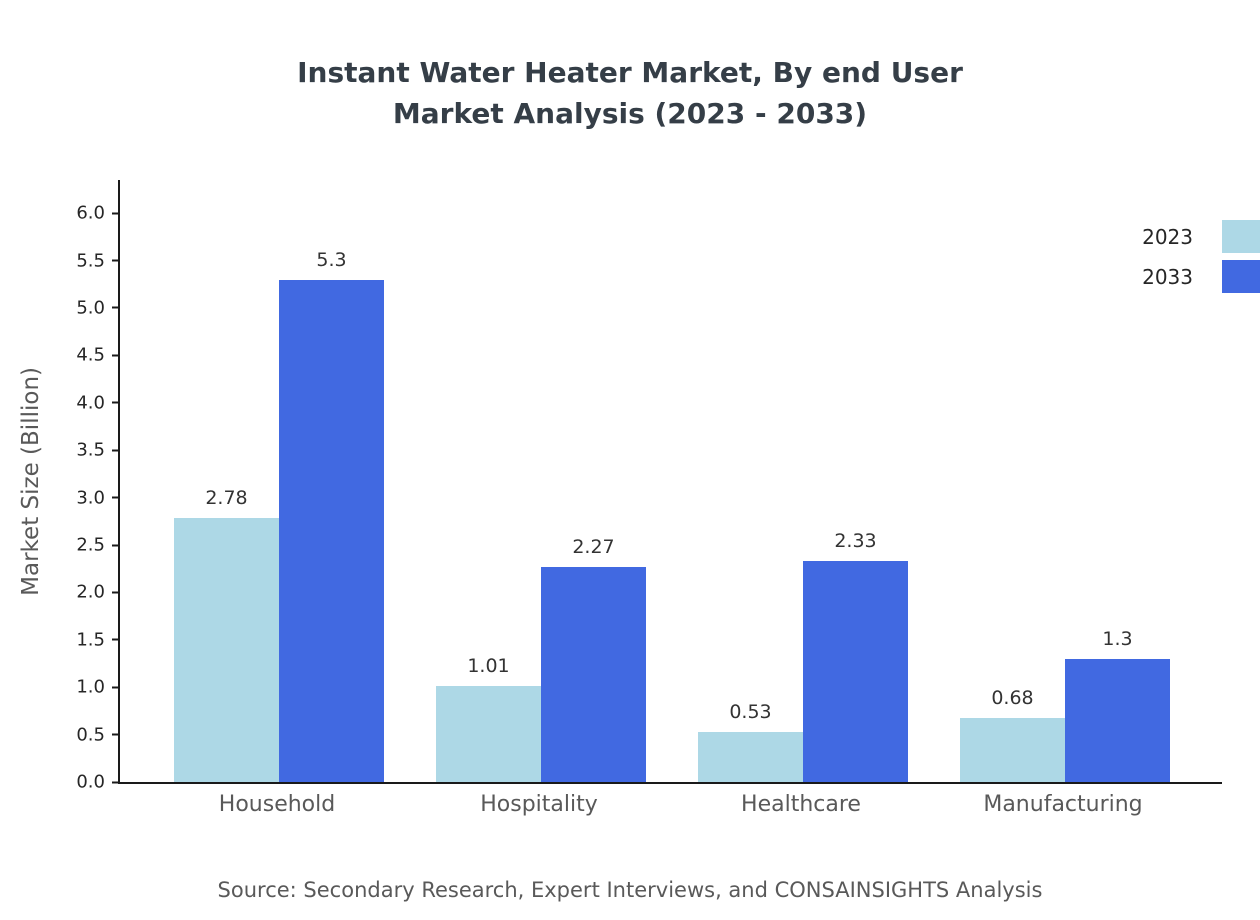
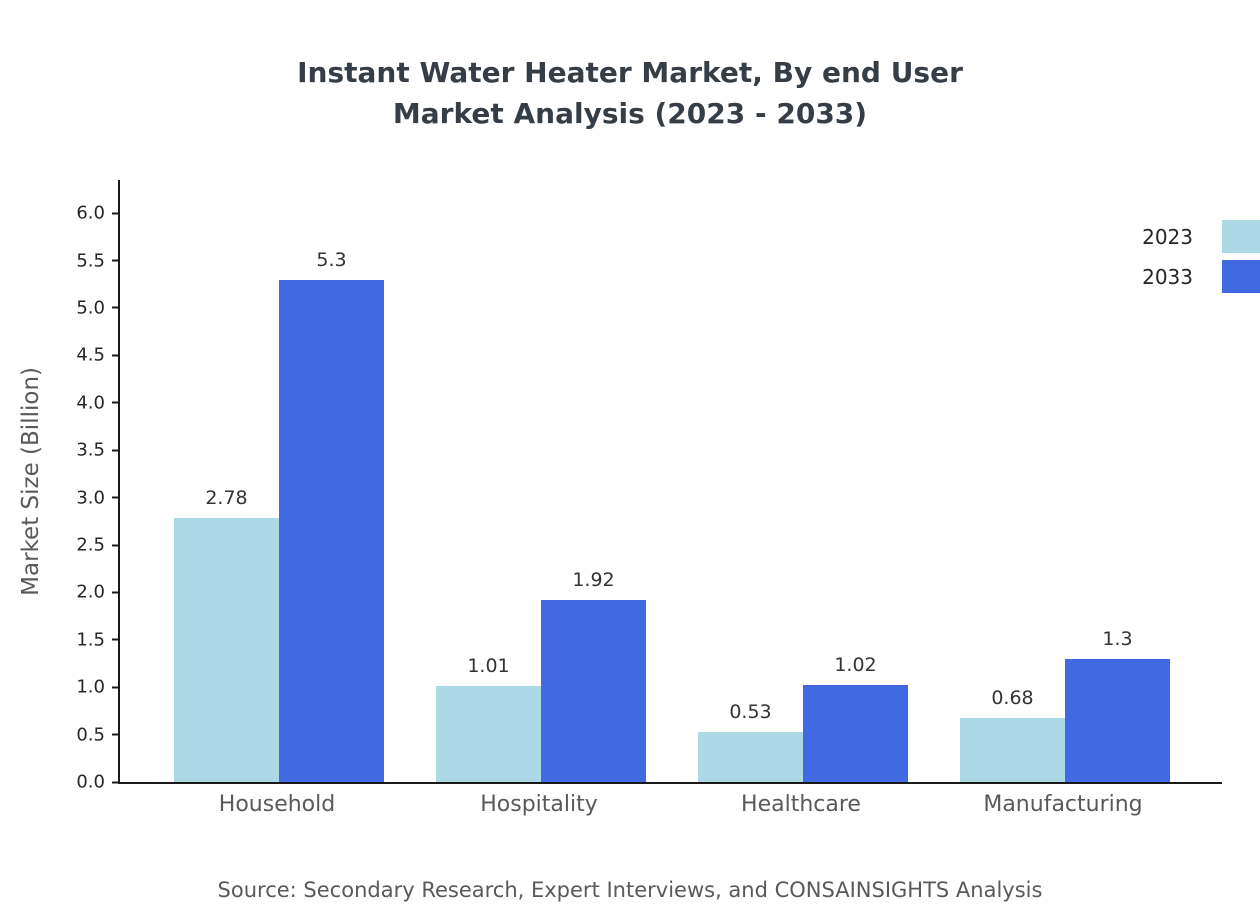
2033/Hospitality: 2.27 -> 1.92
2033/Healthcare: 2.33 -> 1.02
